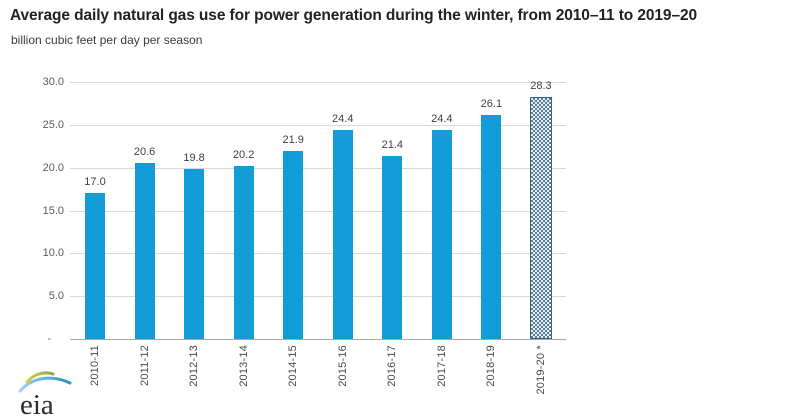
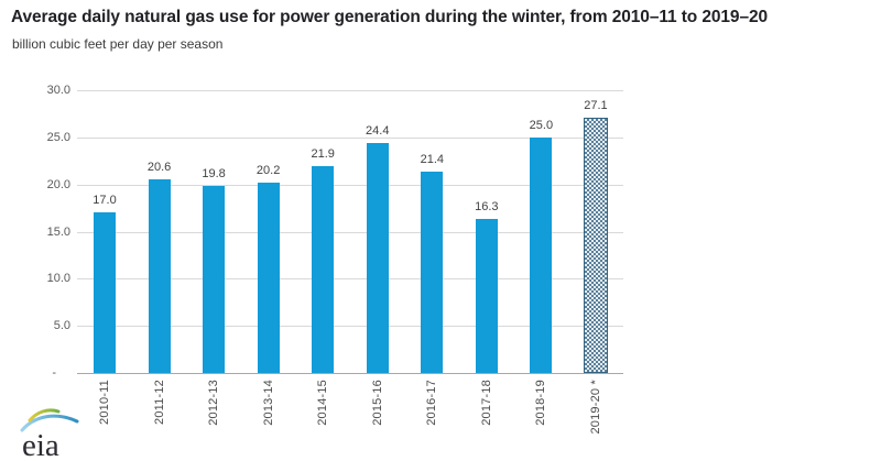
2017-18: 24.4 -> 16.3
2018-19: 26.1 -> 25.0
2019-20 *: 28.3 -> 27.1
